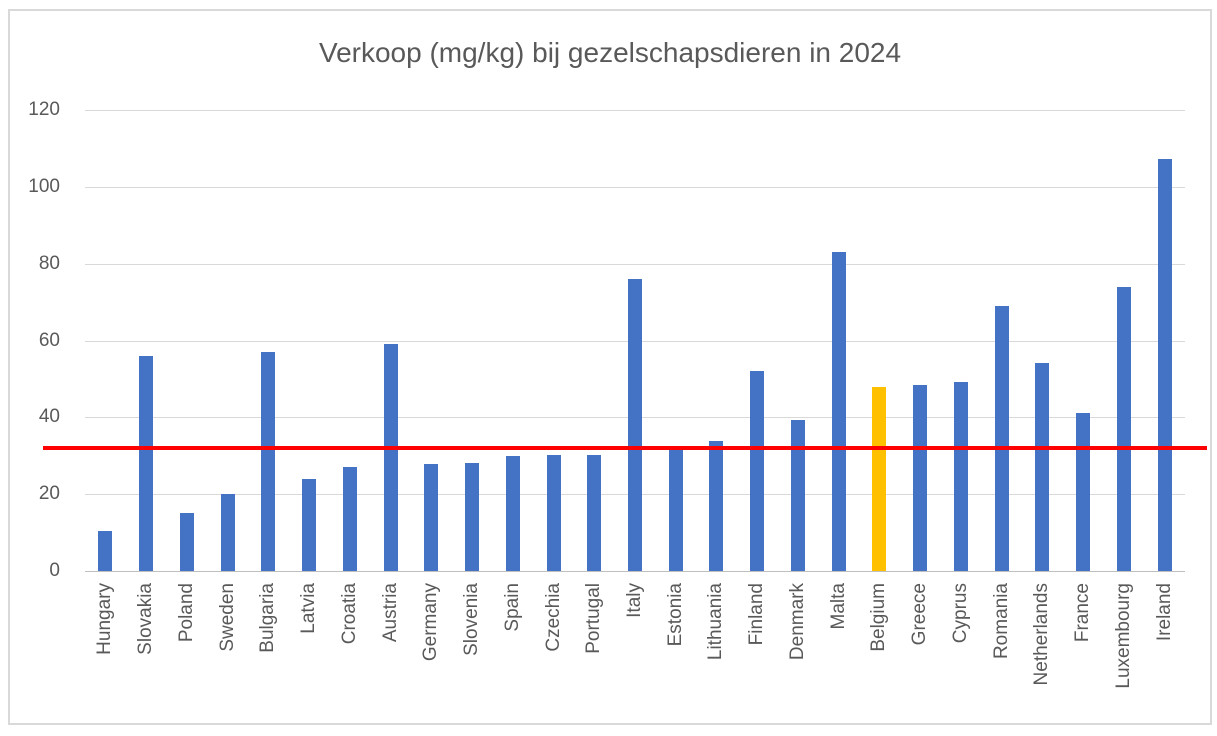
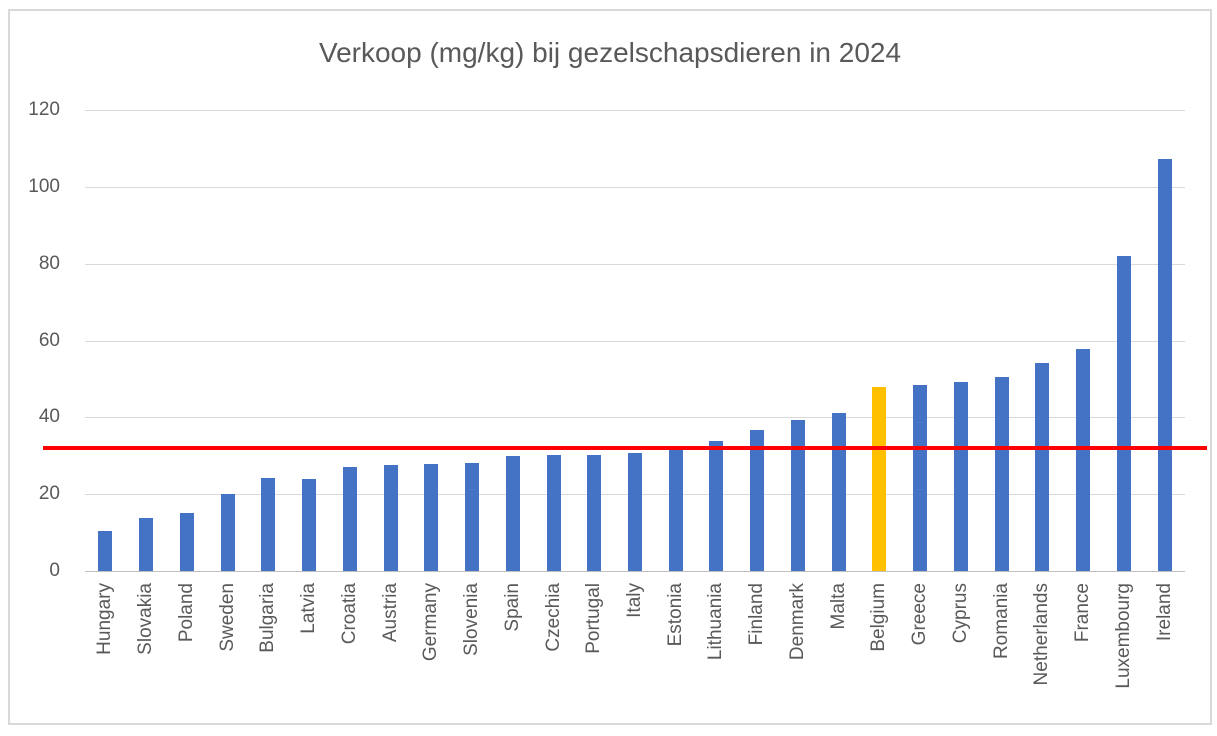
Slovakia: 56 -> 14
Bulgaria: 57 -> 24
Austria: 59 -> 28
Italy: 76 -> 31
Finland: 52 -> 37
Malta: 83 -> 41
Romania: 69 -> 51
France: 41 -> 58
Luxembourg: 74 -> 82
